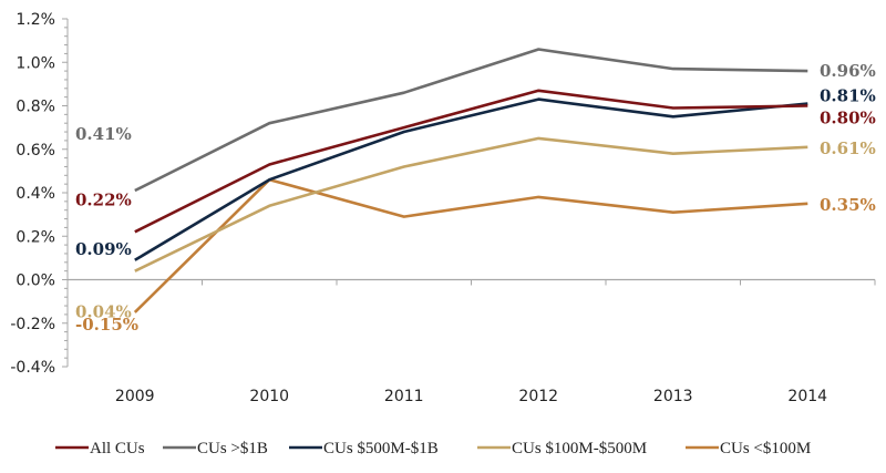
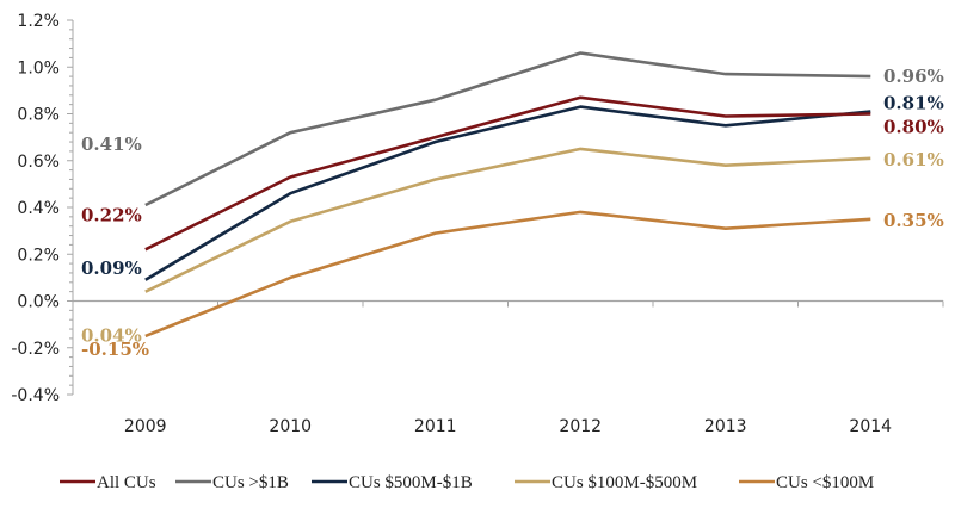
CUs <$100M/2010: 0.46% -> 0.10%
